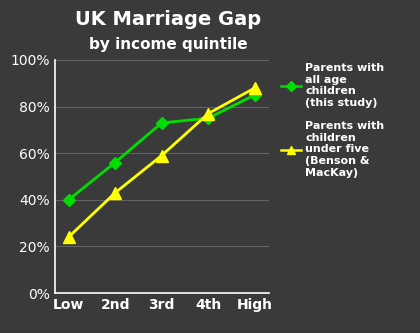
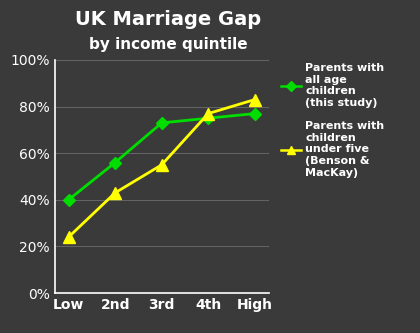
Parents with children under five (Benson & MacKay)/3rd: 59% -> 55%
Parents with all age children (this study)/High: 85% -> 77%
Parents with children under five (Benson & MacKay)/High: 88% -> 83%
